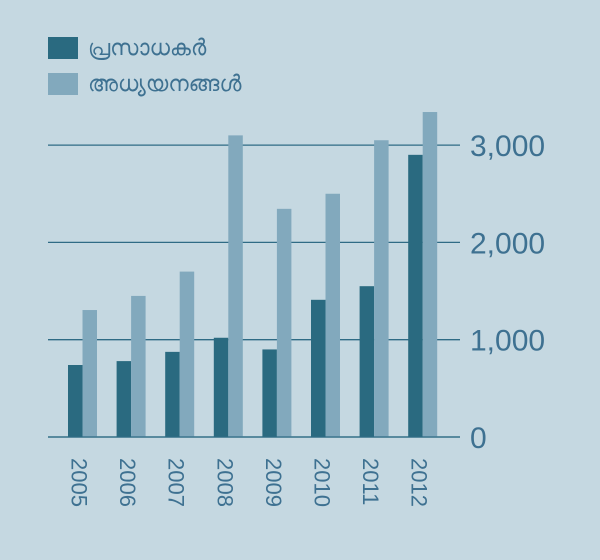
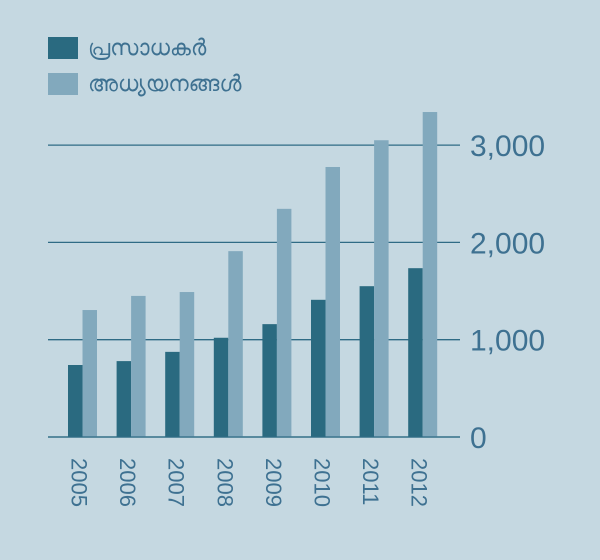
അധ്യയനങ്ങൾ/2007: 1700 -> 1500
അധ്യയനങ്ങൾ/2008: 3100 -> 1900
പ്രസാധകർ/2009: 900 -> 1200
അധ്യയനങ്ങൾ/2010: 2500 -> 2800
പ്രസാധകർ/2012: 2900 -> 1700
